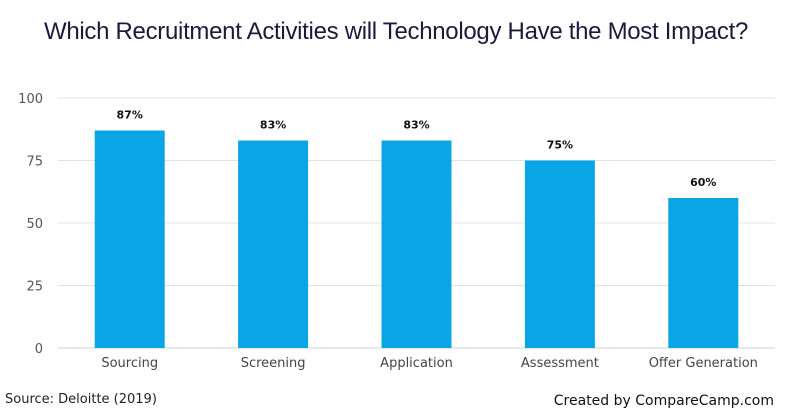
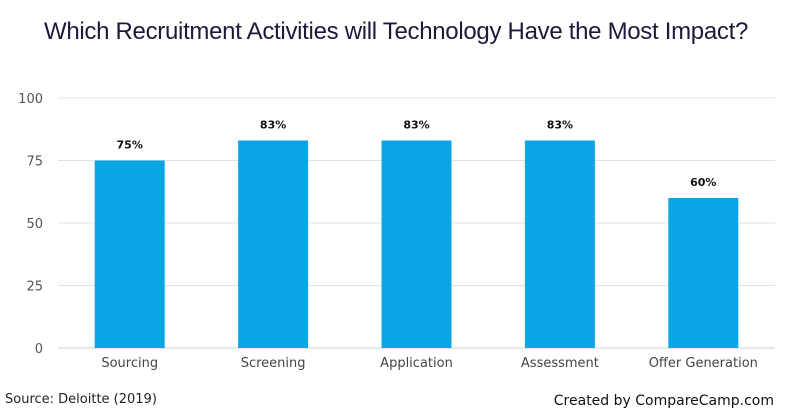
Sourcing: 87% -> 75%
Assessment: 75% -> 83%
